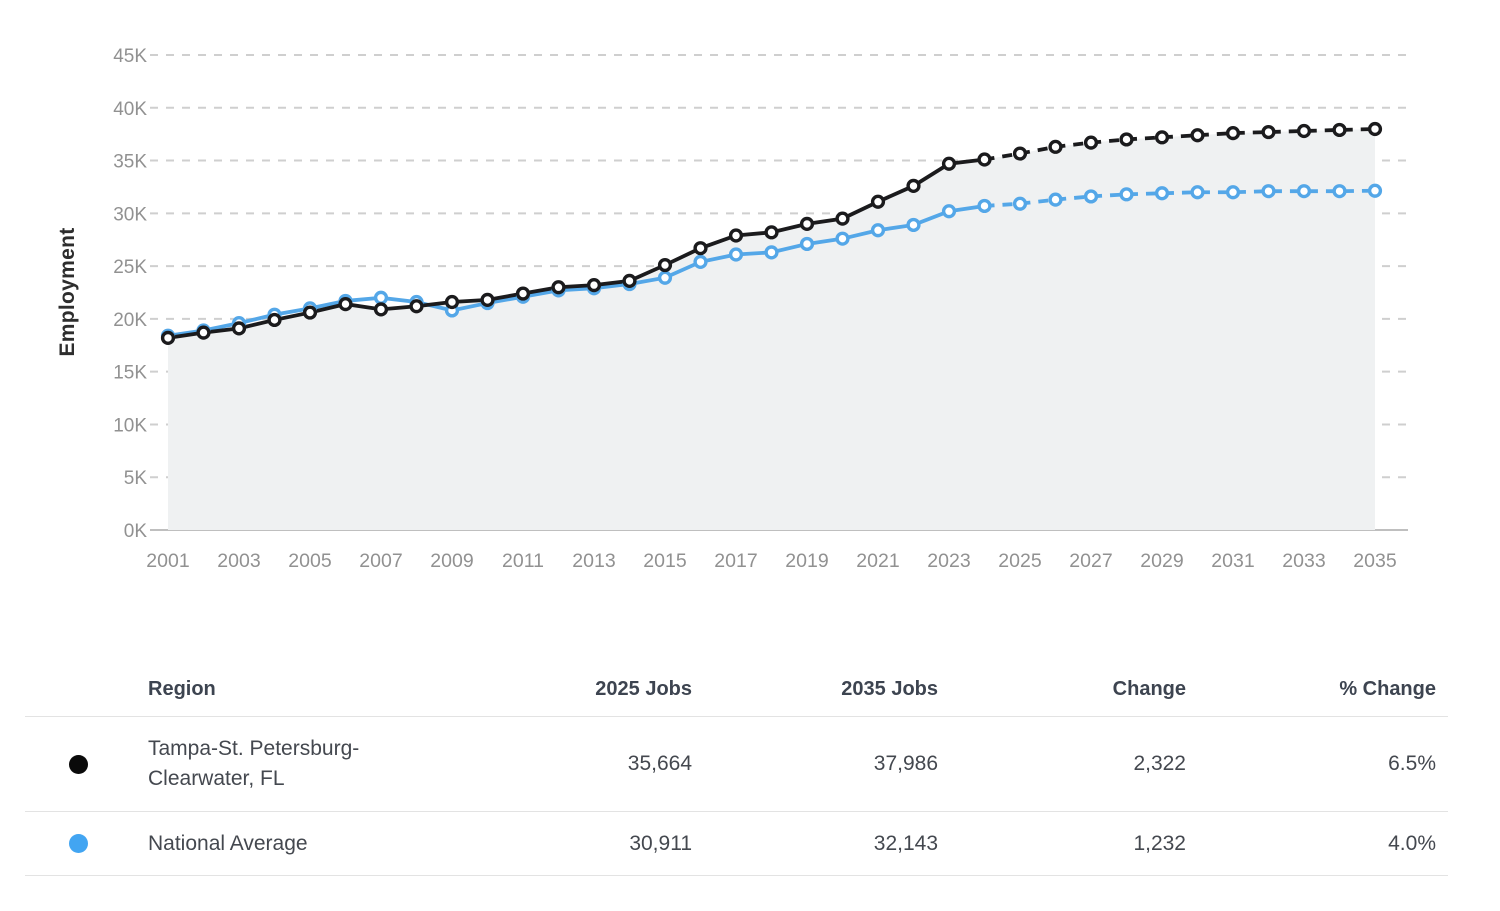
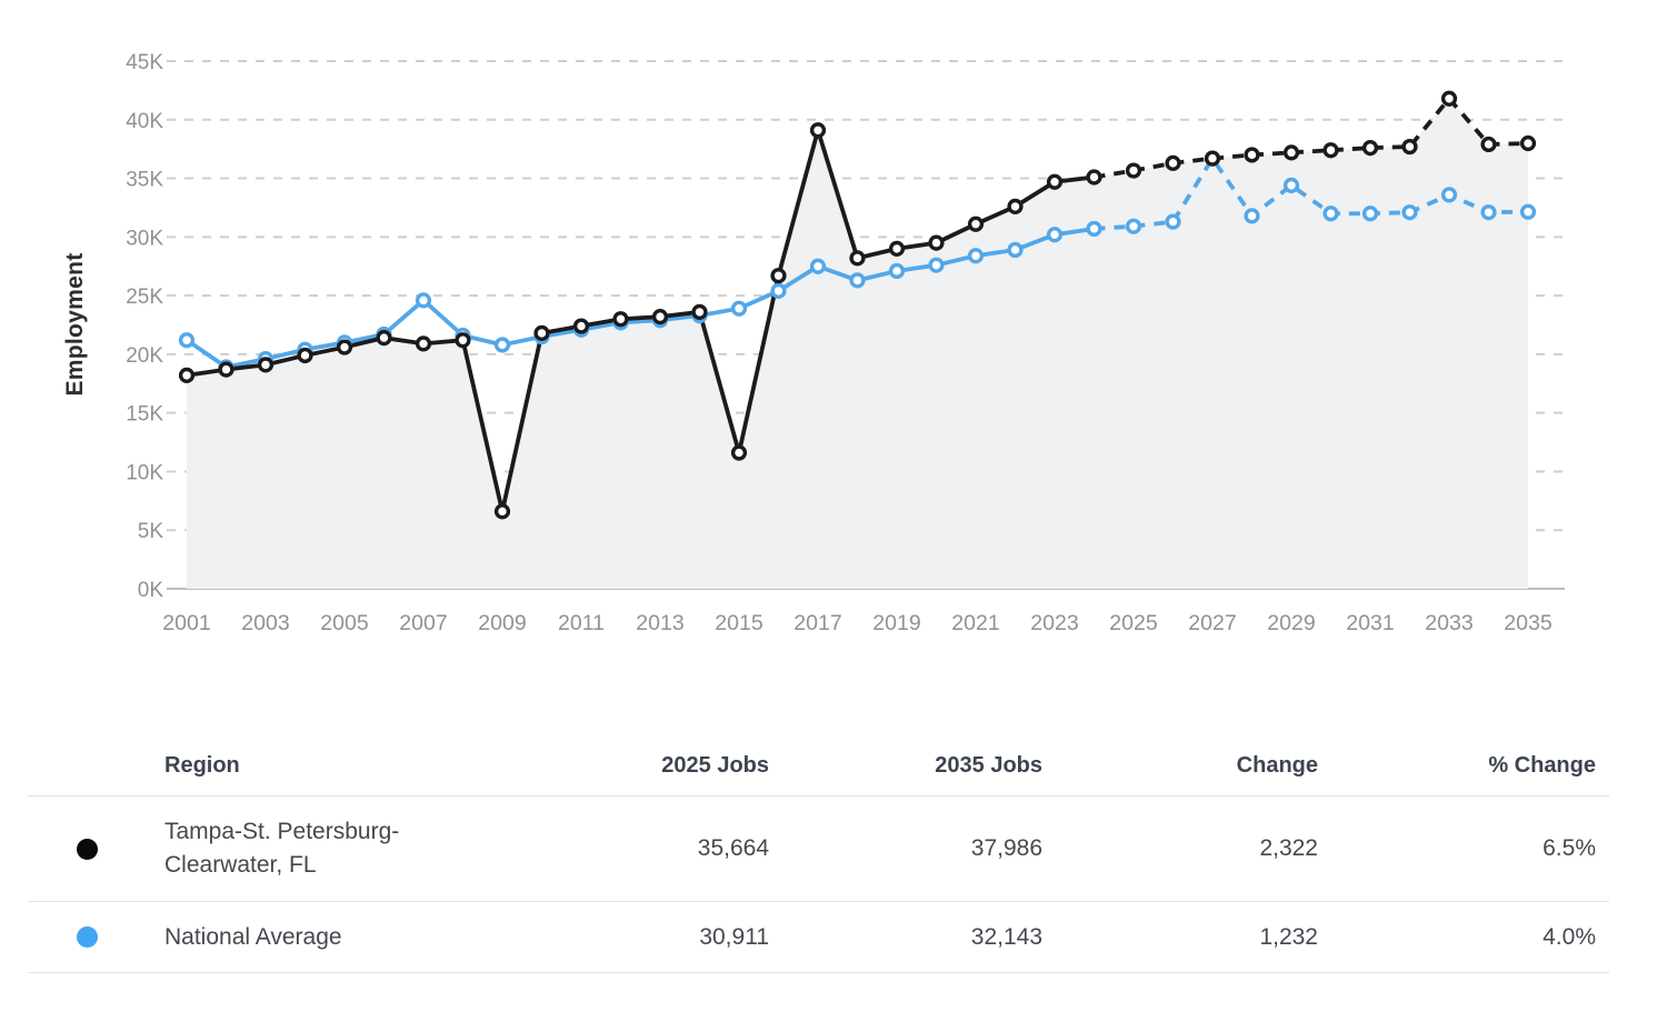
National Average/2001: 18.4K -> 21.2K
National Average/2007: 22.0K -> 24.6K
Tampa-St. Petersburg-Clearwater, FL/2009: 21.6K -> 6.6K
Tampa-St. Petersburg-Clearwater, FL/2015: 25.1K -> 11.6K
Tampa-St. Petersburg-Clearwater, FL/2017: 27.9K -> 39.1K
National Average/2017: 26.1K -> 27.5K
National Average/2027: 31.6K -> 36.7K
National Average/2029: 31.9K -> 34.4K
Tampa-St. Petersburg-Clearwater, FL/2033: 37.8K -> 41.8K
National Average/2033: 32.1K -> 33.6K
